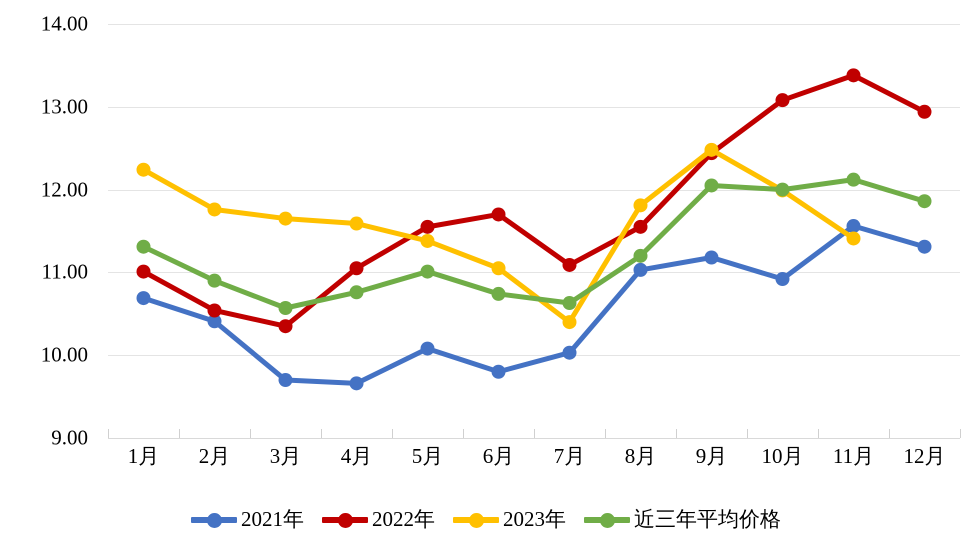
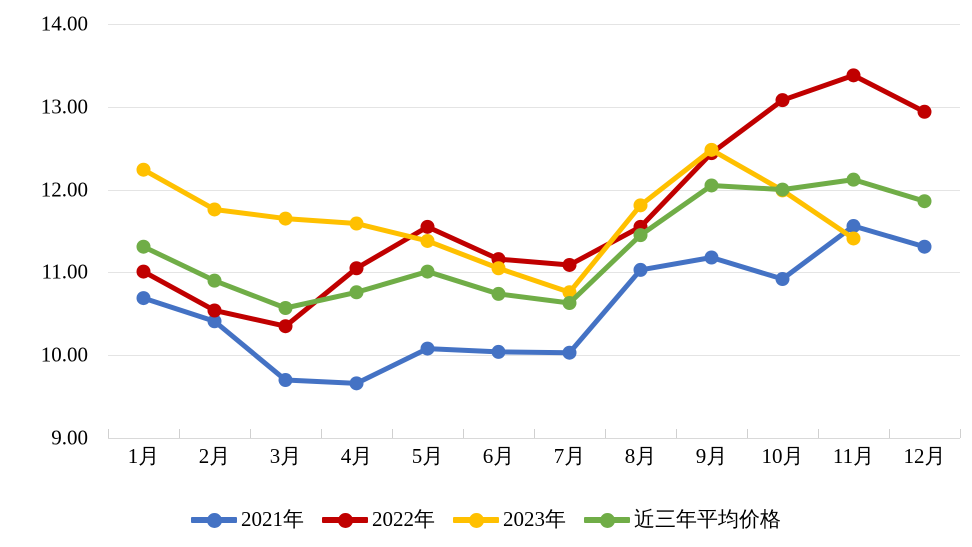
2021年/6月: 9.8 -> 10.0
2022年/6月: 11.7 -> 11.2
2023年/7月: 10.4 -> 10.8
近三年平均价格/8月: 11.2 -> 11.4
